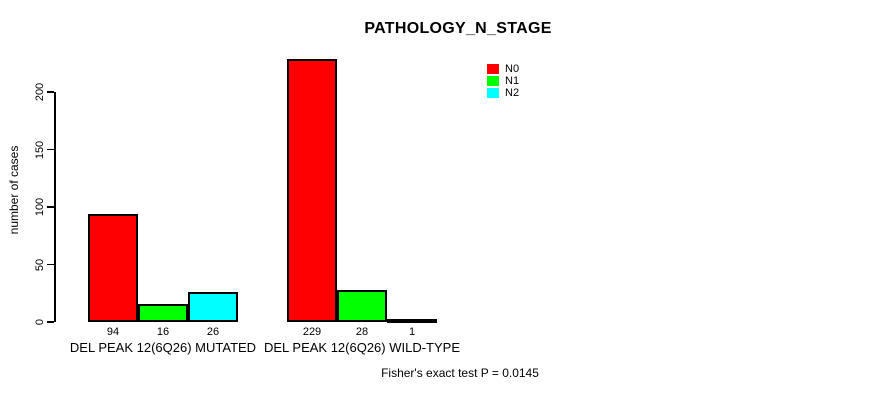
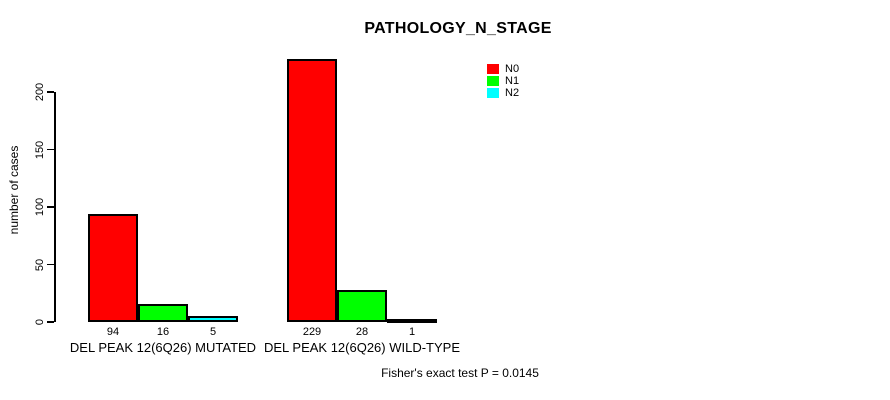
N2/DEL PEAK 12(6Q26) MUTATED: 26 -> 5
